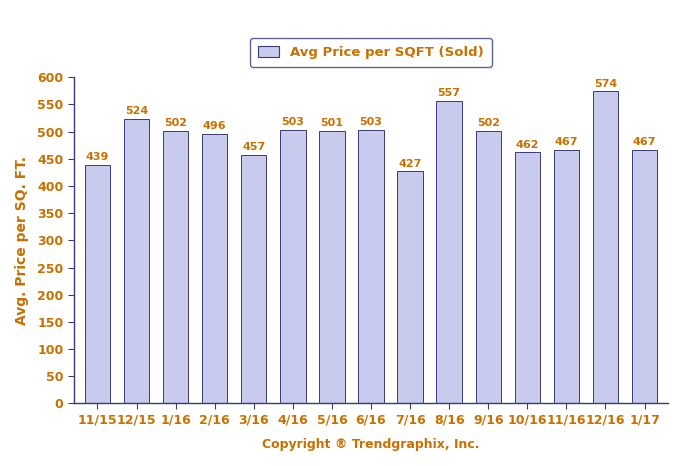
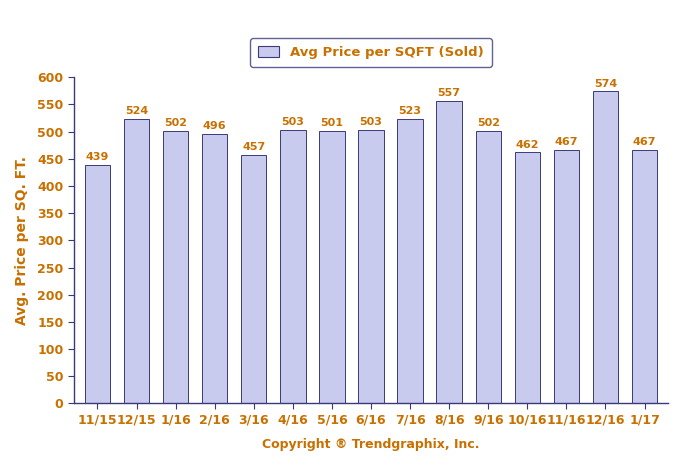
7/16: 427 -> 523
